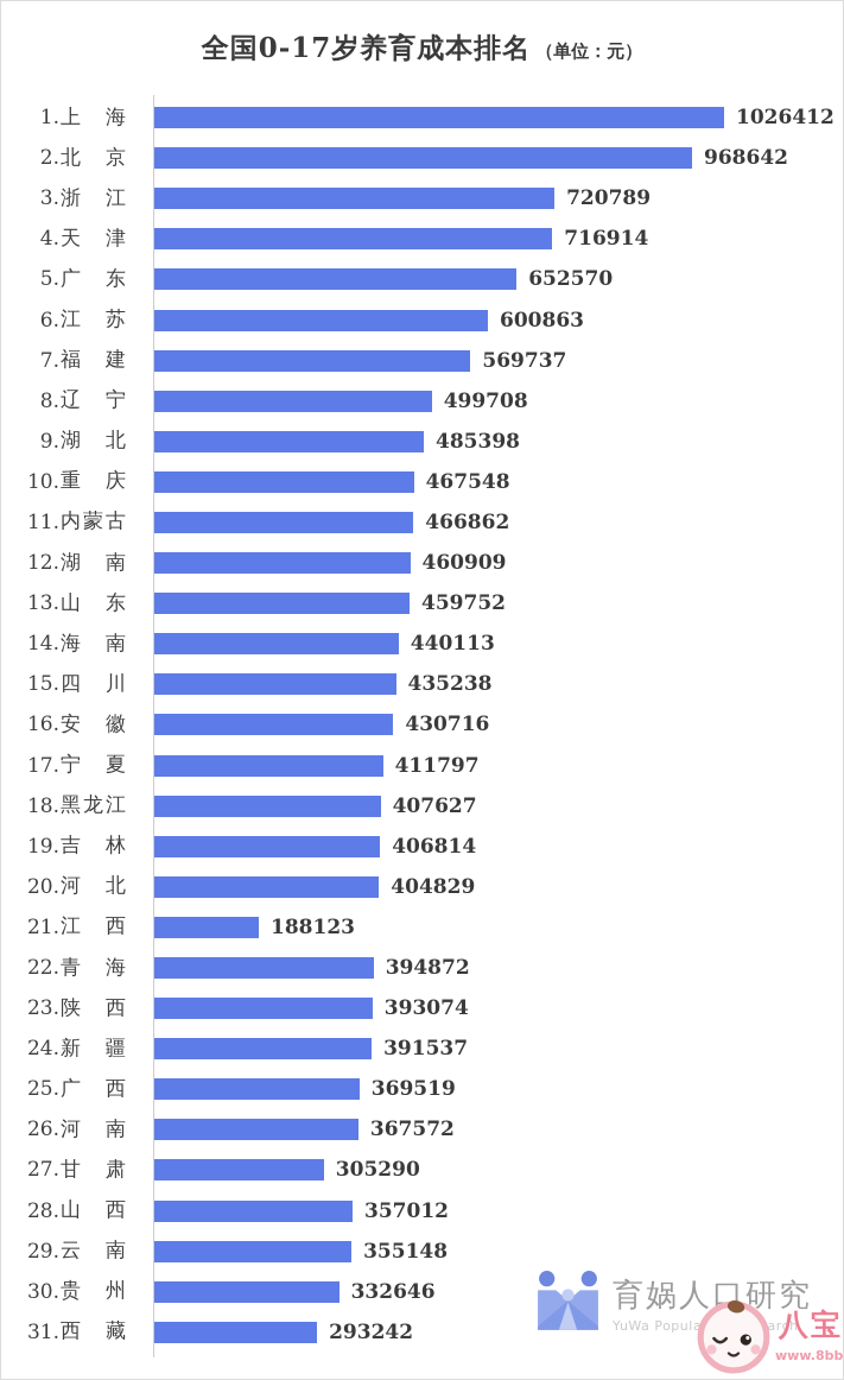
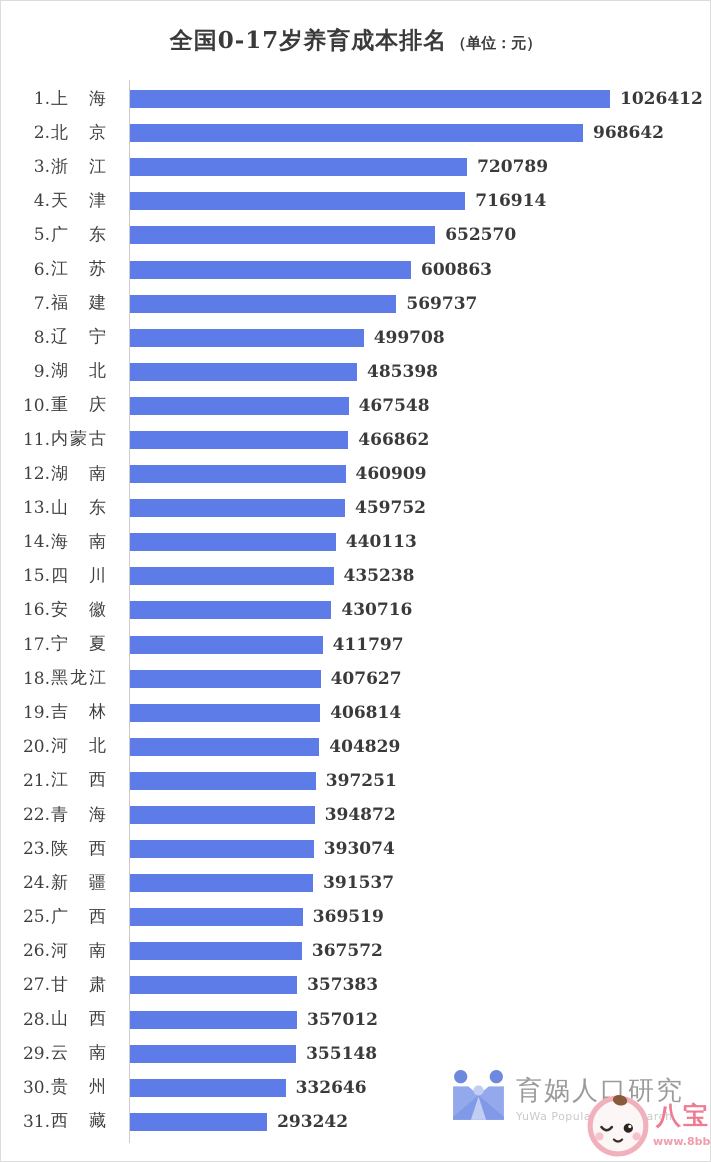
江西: 188123 -> 397251
甘肃: 305290 -> 357383
